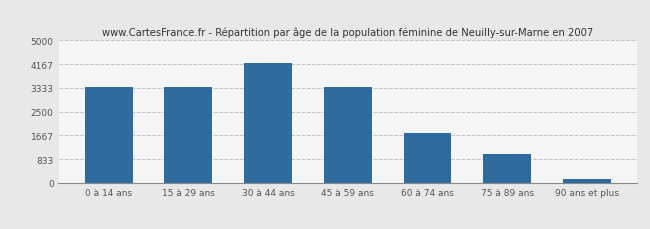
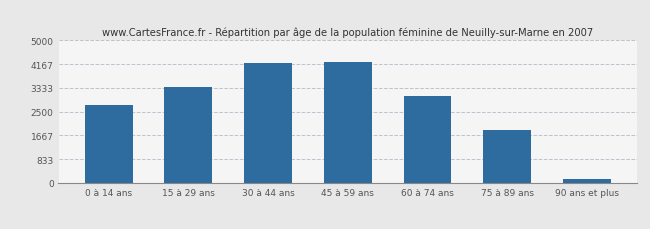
0 à 14 ans: 3360 -> 2750
45 à 59 ans: 3360 -> 4250
60 à 74 ans: 1760 -> 3050
75 à 89 ans: 1010 -> 1850
